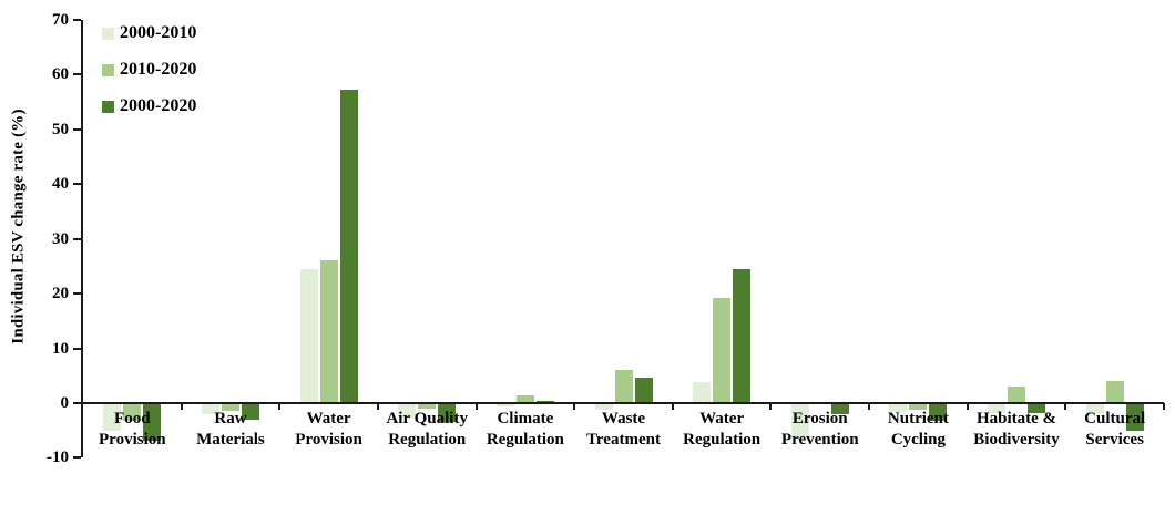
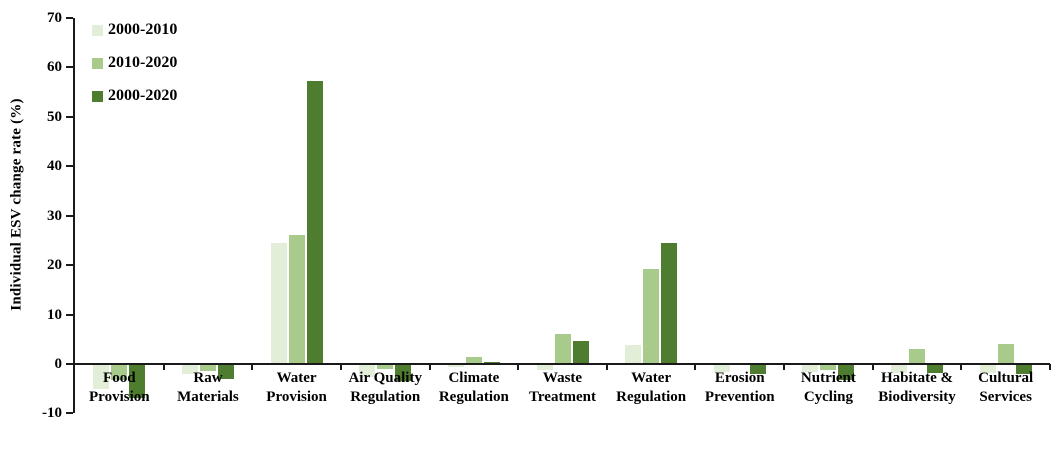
2000-2010/Erosion Prevention: -6 -> -2
2000-2020/Cultural Services: -5 -> -2
